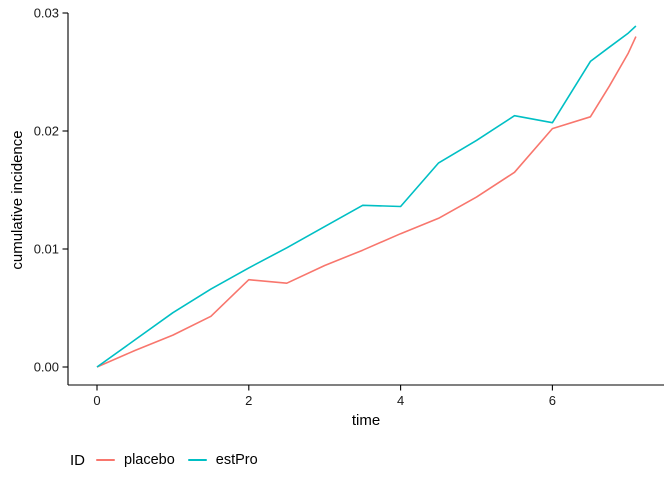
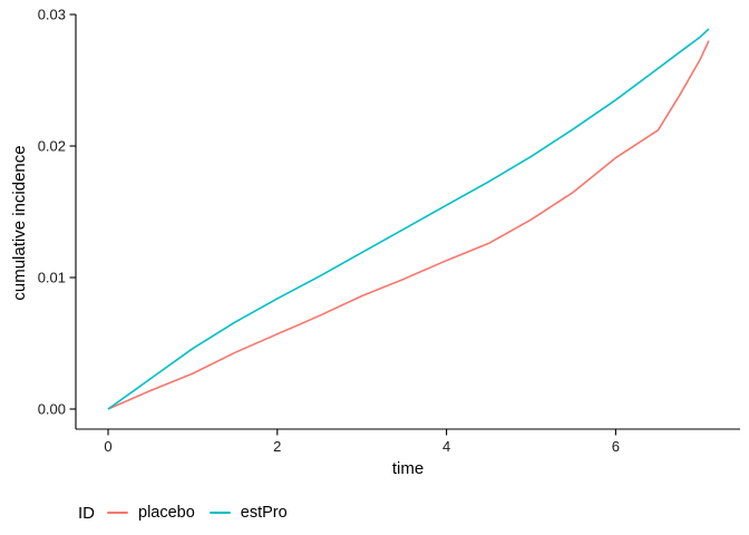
placebo/2: 0.0074 -> 0.0057
estPro/4: 0.0136 -> 0.0155
placebo/6: 0.0202 -> 0.0191
estPro/6: 0.0207 -> 0.0235
